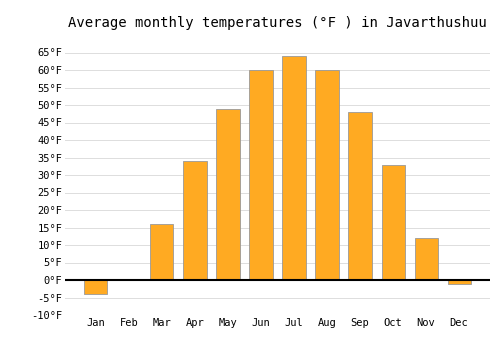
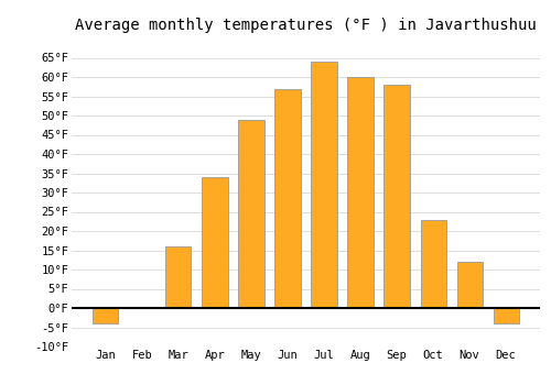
Jun: 60°F -> 57°F
Sep: 48°F -> 58°F
Oct: 33°F -> 23°F
Dec: -1°F -> -4°F
